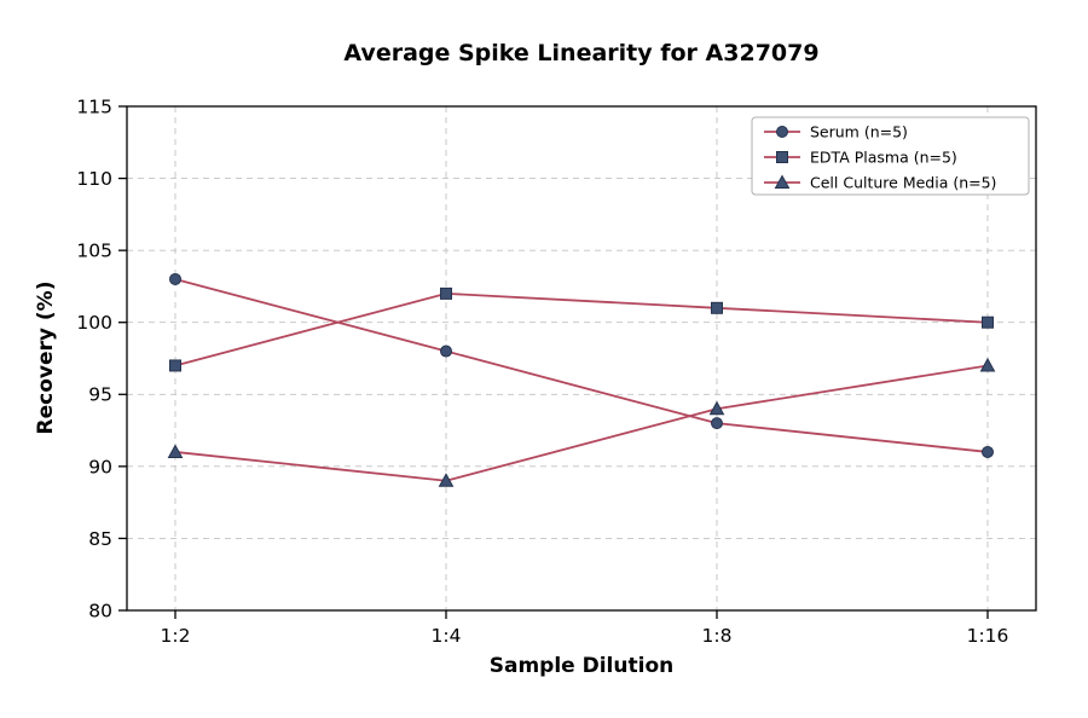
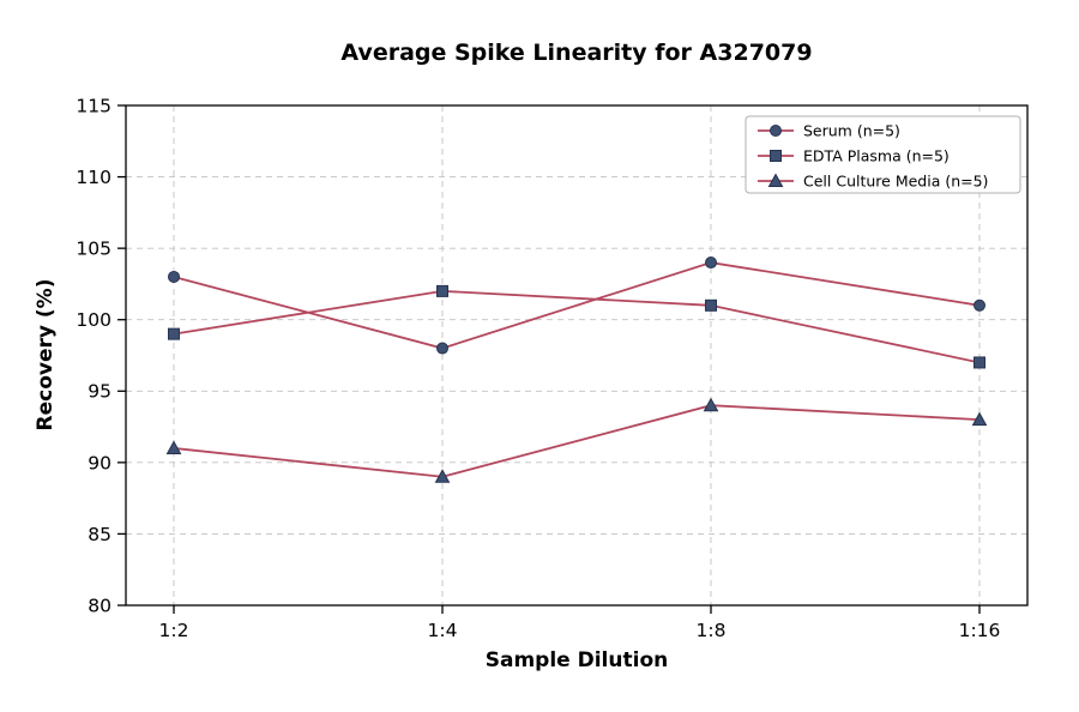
EDTA Plasma (n=5)/1:2: 97 -> 99
Serum (n=5)/1:8: 93 -> 104
Serum (n=5)/1:16: 91 -> 101
EDTA Plasma (n=5)/1:16: 100 -> 97
Cell Culture Media (n=5)/1:16: 97 -> 93
